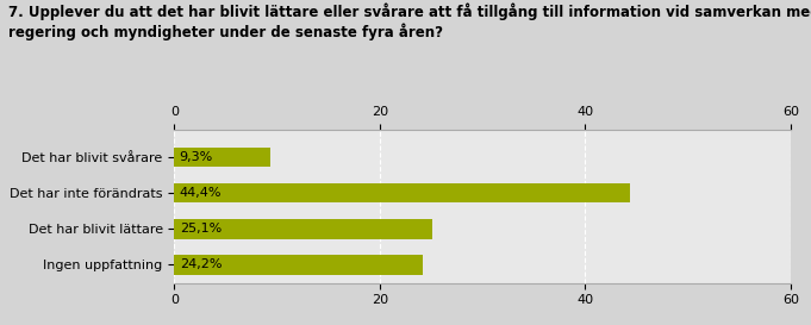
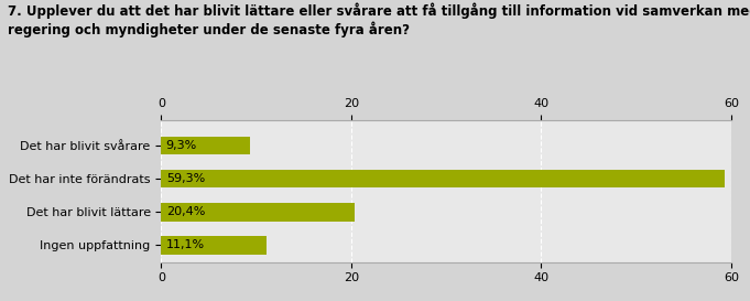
Det har inte förändrats: 44,4% -> 59,3%
Det har blivit lättare: 25,1% -> 20,4%
Ingen uppfattning: 24,2% -> 11,1%
